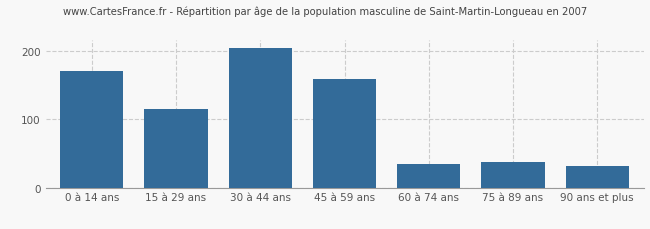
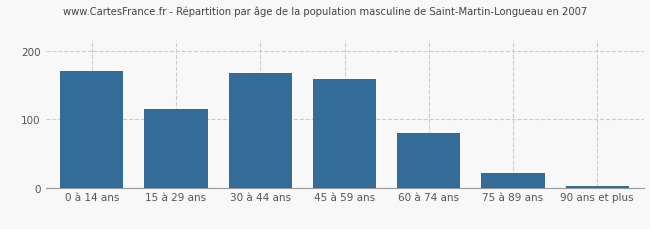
30 à 44 ans: 204 -> 168
60 à 74 ans: 34 -> 80
75 à 89 ans: 38 -> 22
90 ans et plus: 32 -> 3
